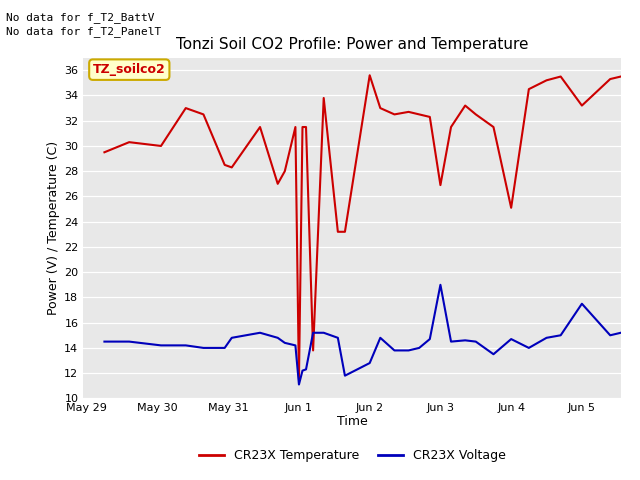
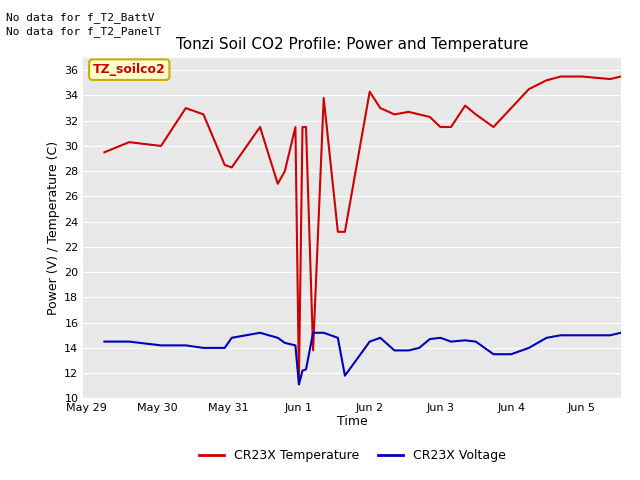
CR23X Temperature/Jun 2: 35.6 -> 34.3
CR23X Voltage/Jun 2: 12.8 -> 14.5
CR23X Temperature/Jun 3: 26.9 -> 31.5
CR23X Voltage/Jun 3: 19.0 -> 14.8
CR23X Temperature/Jun 4: 25.1 -> 33.0
CR23X Voltage/Jun 4: 14.7 -> 13.5
CR23X Temperature/Jun 5: 33.2 -> 35.5
CR23X Voltage/Jun 5: 17.5 -> 15.0
